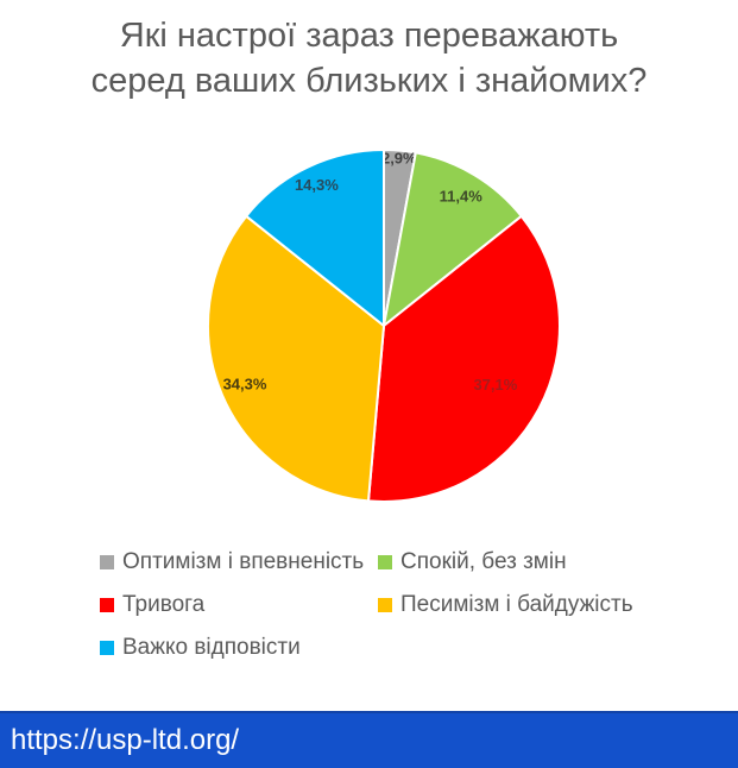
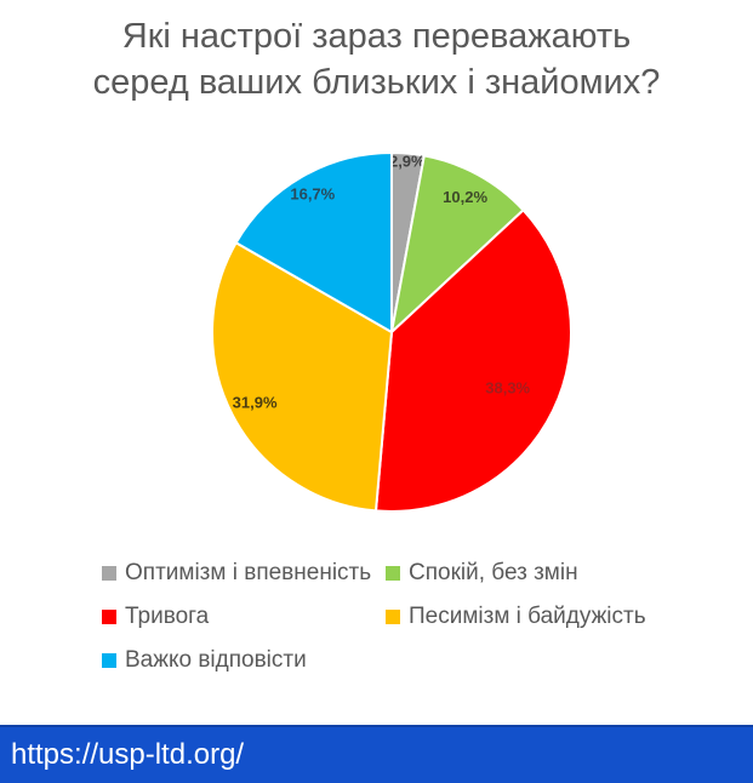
Спокій, без змін: 11,4% -> 10,2%
Тривога: 37,1% -> 38,3%
Песимізм і байдужість: 34,3% -> 31,9%
Важко відповісти: 14,3% -> 16,7%
